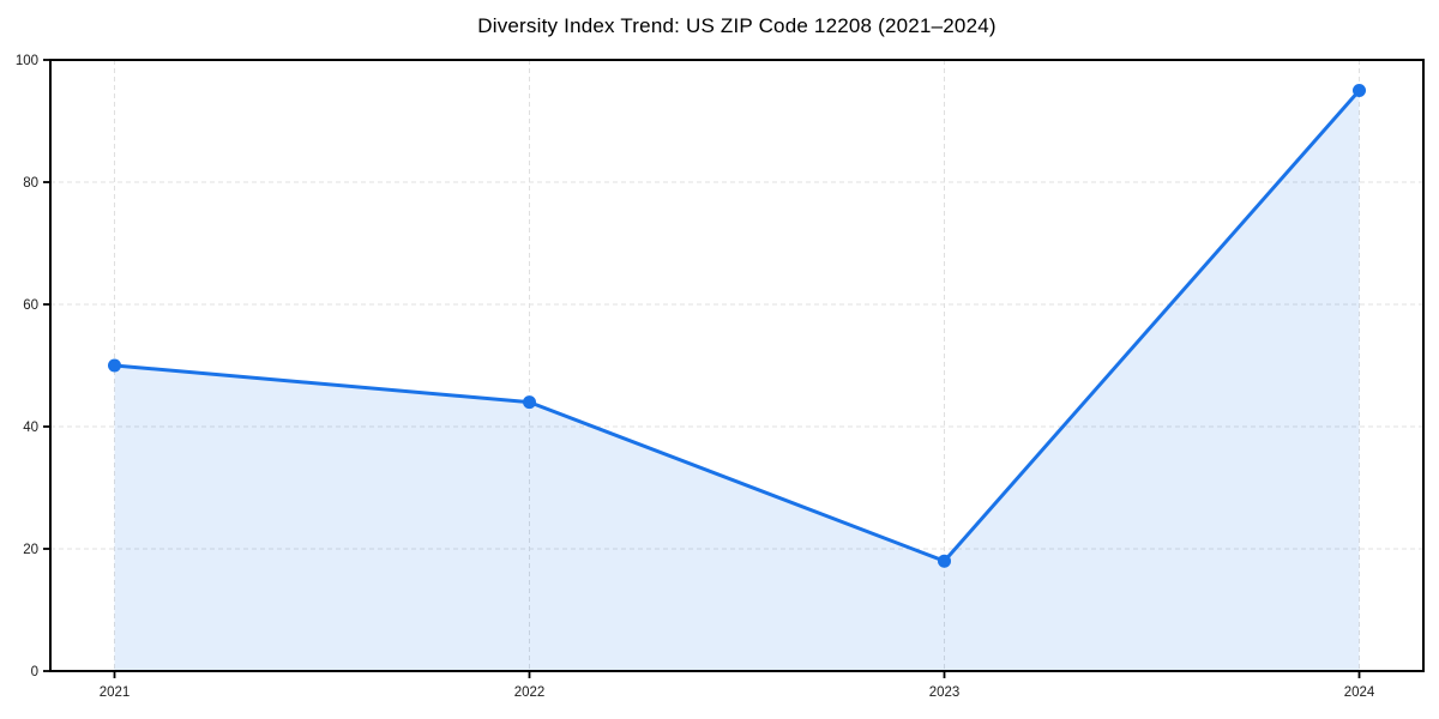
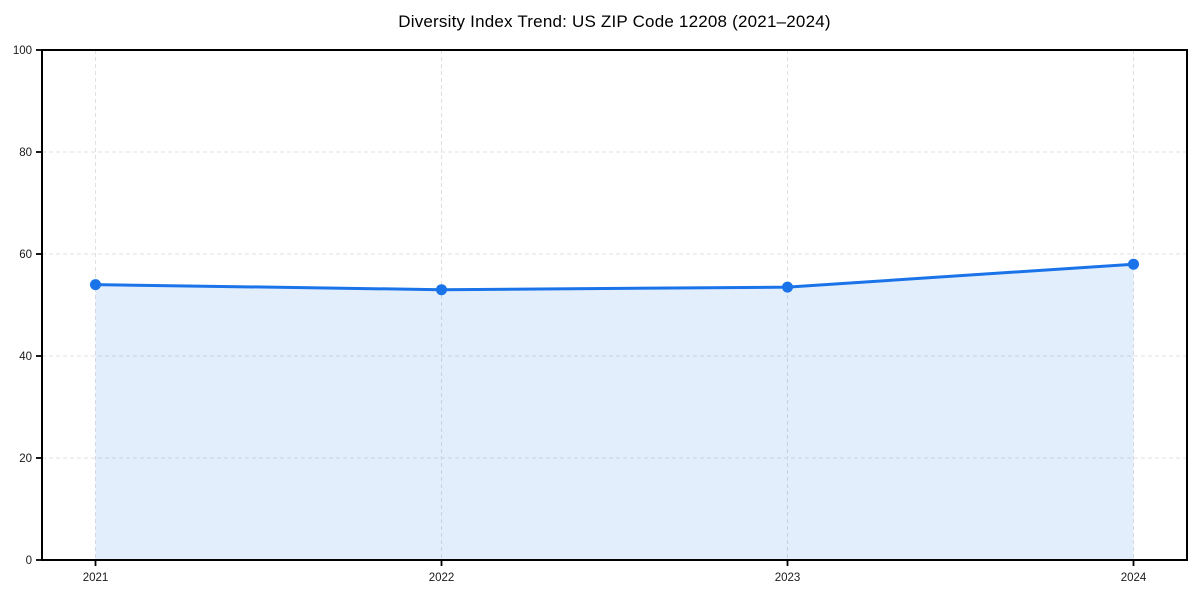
2021: 50 -> 54
2022: 44 -> 53
2023: 18 -> 54
2024: 95 -> 58
